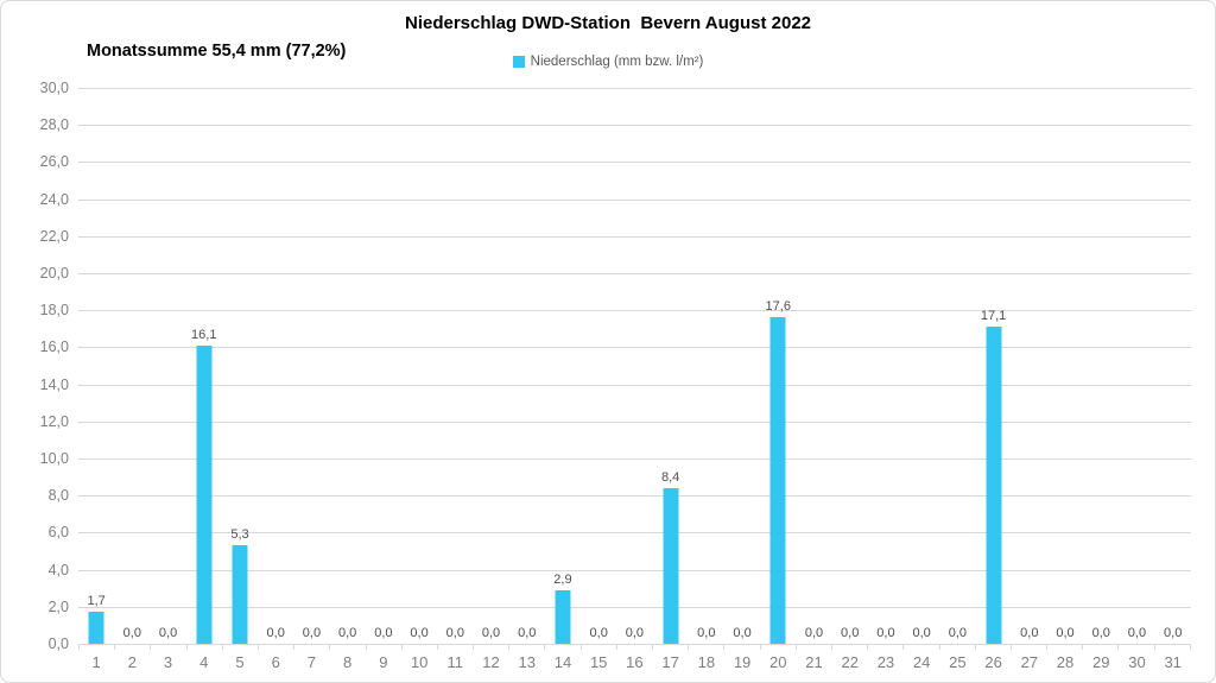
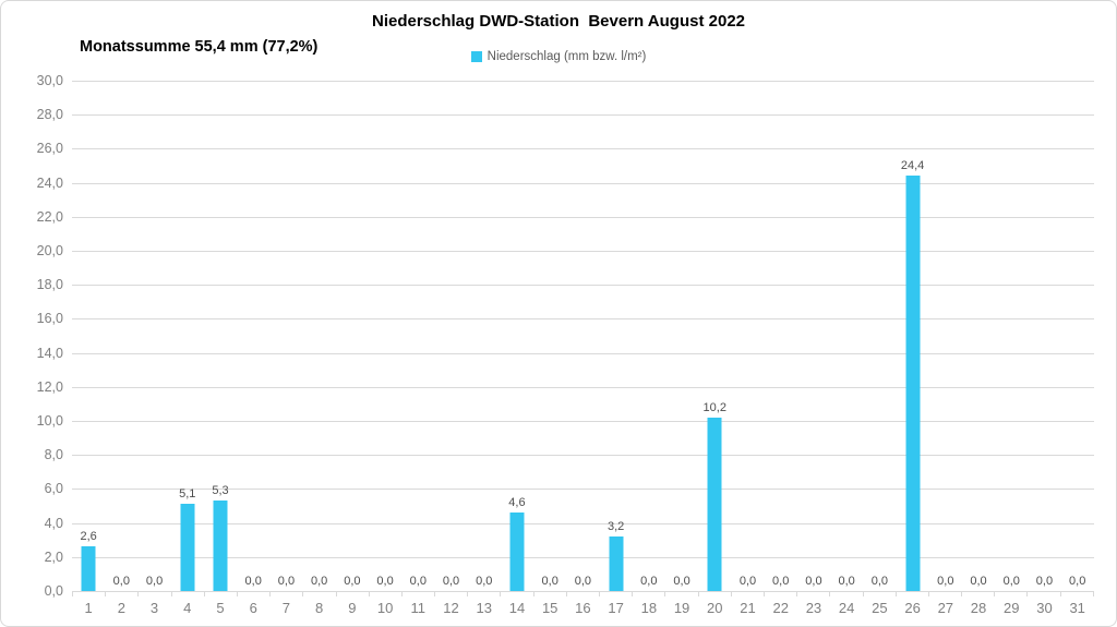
1: 1,7 -> 2,6
4: 16,1 -> 5,1
14: 2,9 -> 4,6
17: 8,4 -> 3,2
20: 17,6 -> 10,2
26: 17,1 -> 24,4
